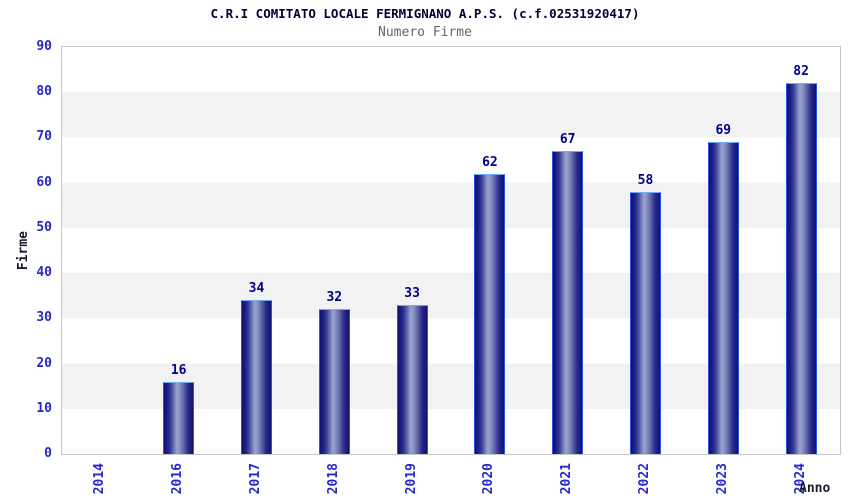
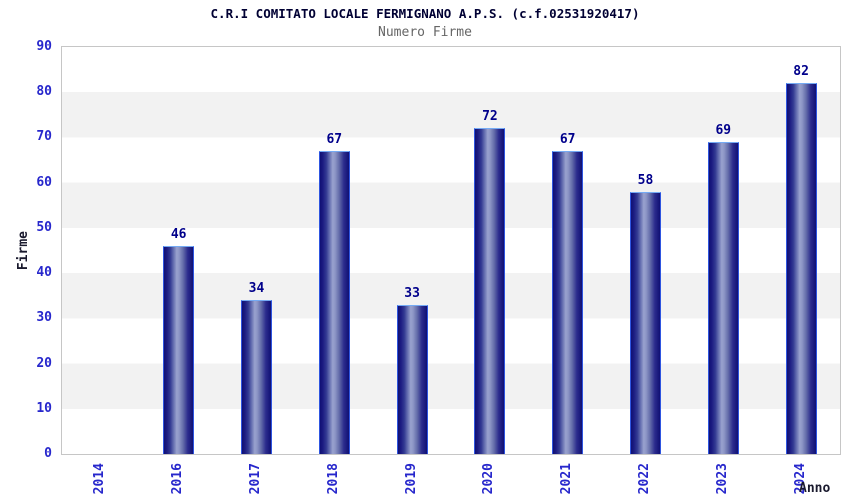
2016: 16 -> 46
2018: 32 -> 67
2020: 62 -> 72
